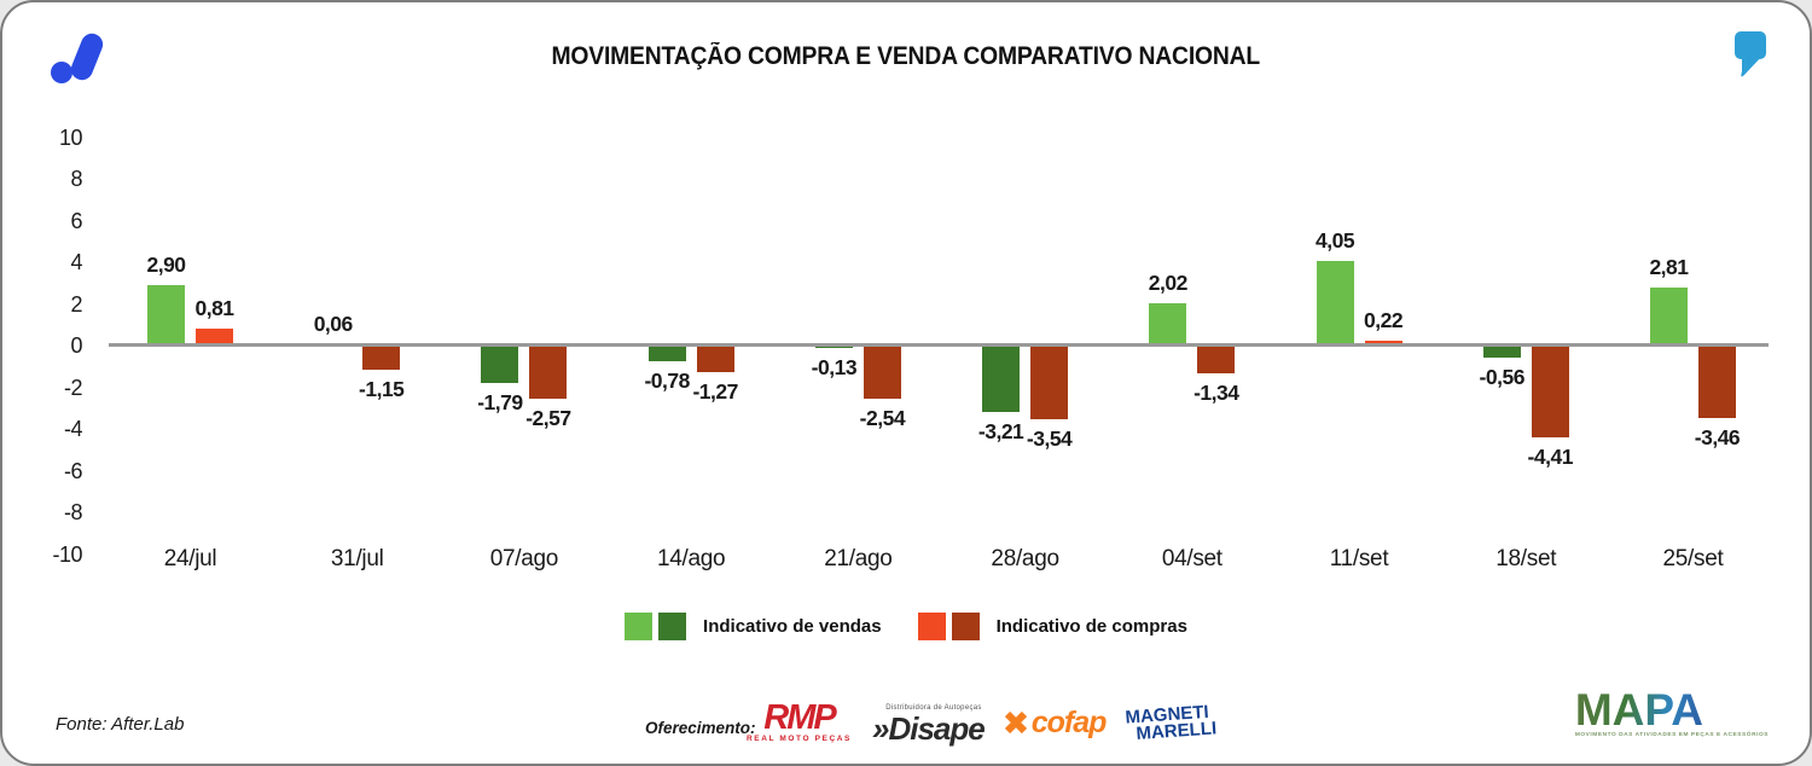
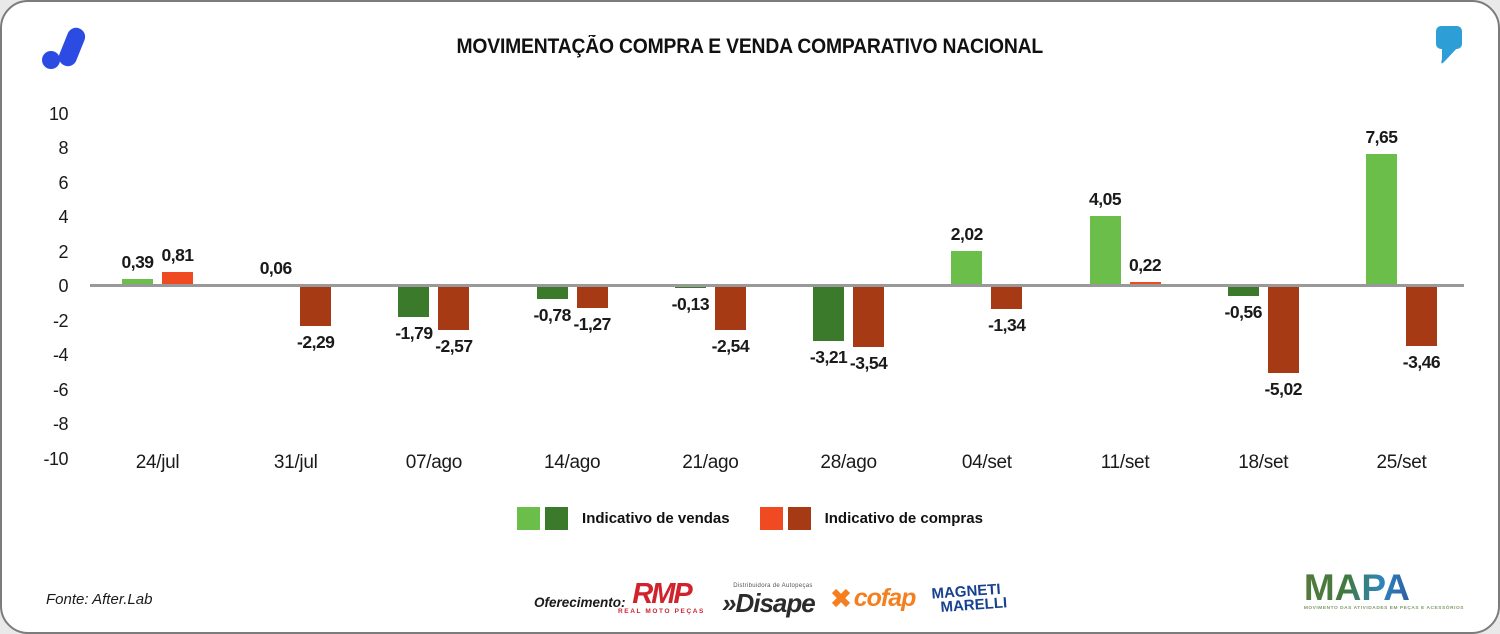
Indicativo de vendas/24/jul: 2,90 -> 0,39
Indicativo de compras/31/jul: -1,15 -> -2,29
Indicativo de compras/18/set: -4,41 -> -5,02
Indicativo de vendas/25/set: 2,81 -> 7,65
